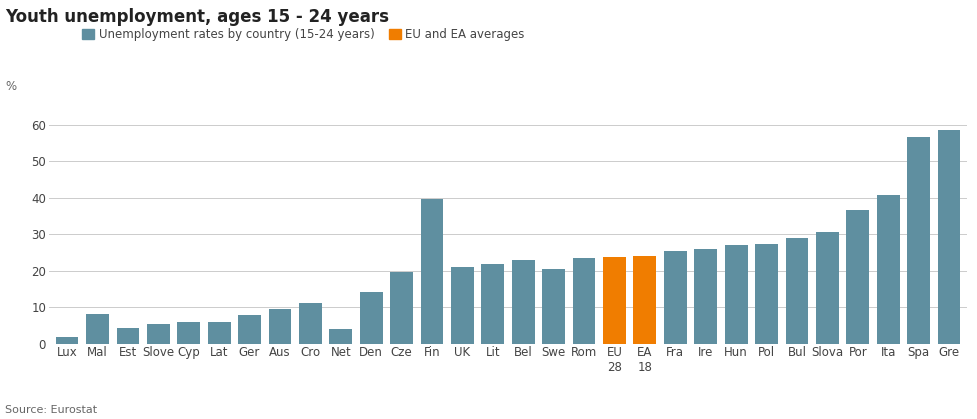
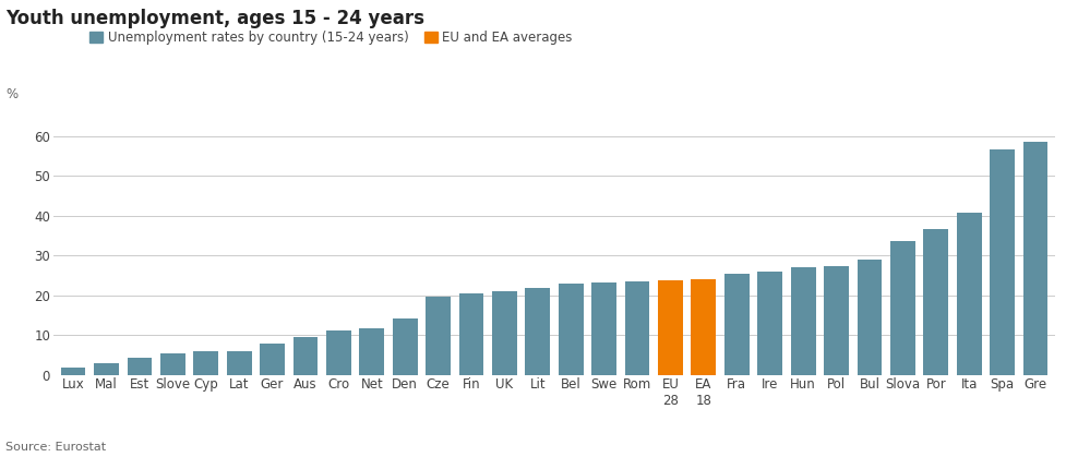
Mal: 8.0 -> 3.0
Net: 4.0 -> 11.7
Fin: 39.5 -> 20.3
Swe: 20.5 -> 23.3
Slova: 30.5 -> 33.5
